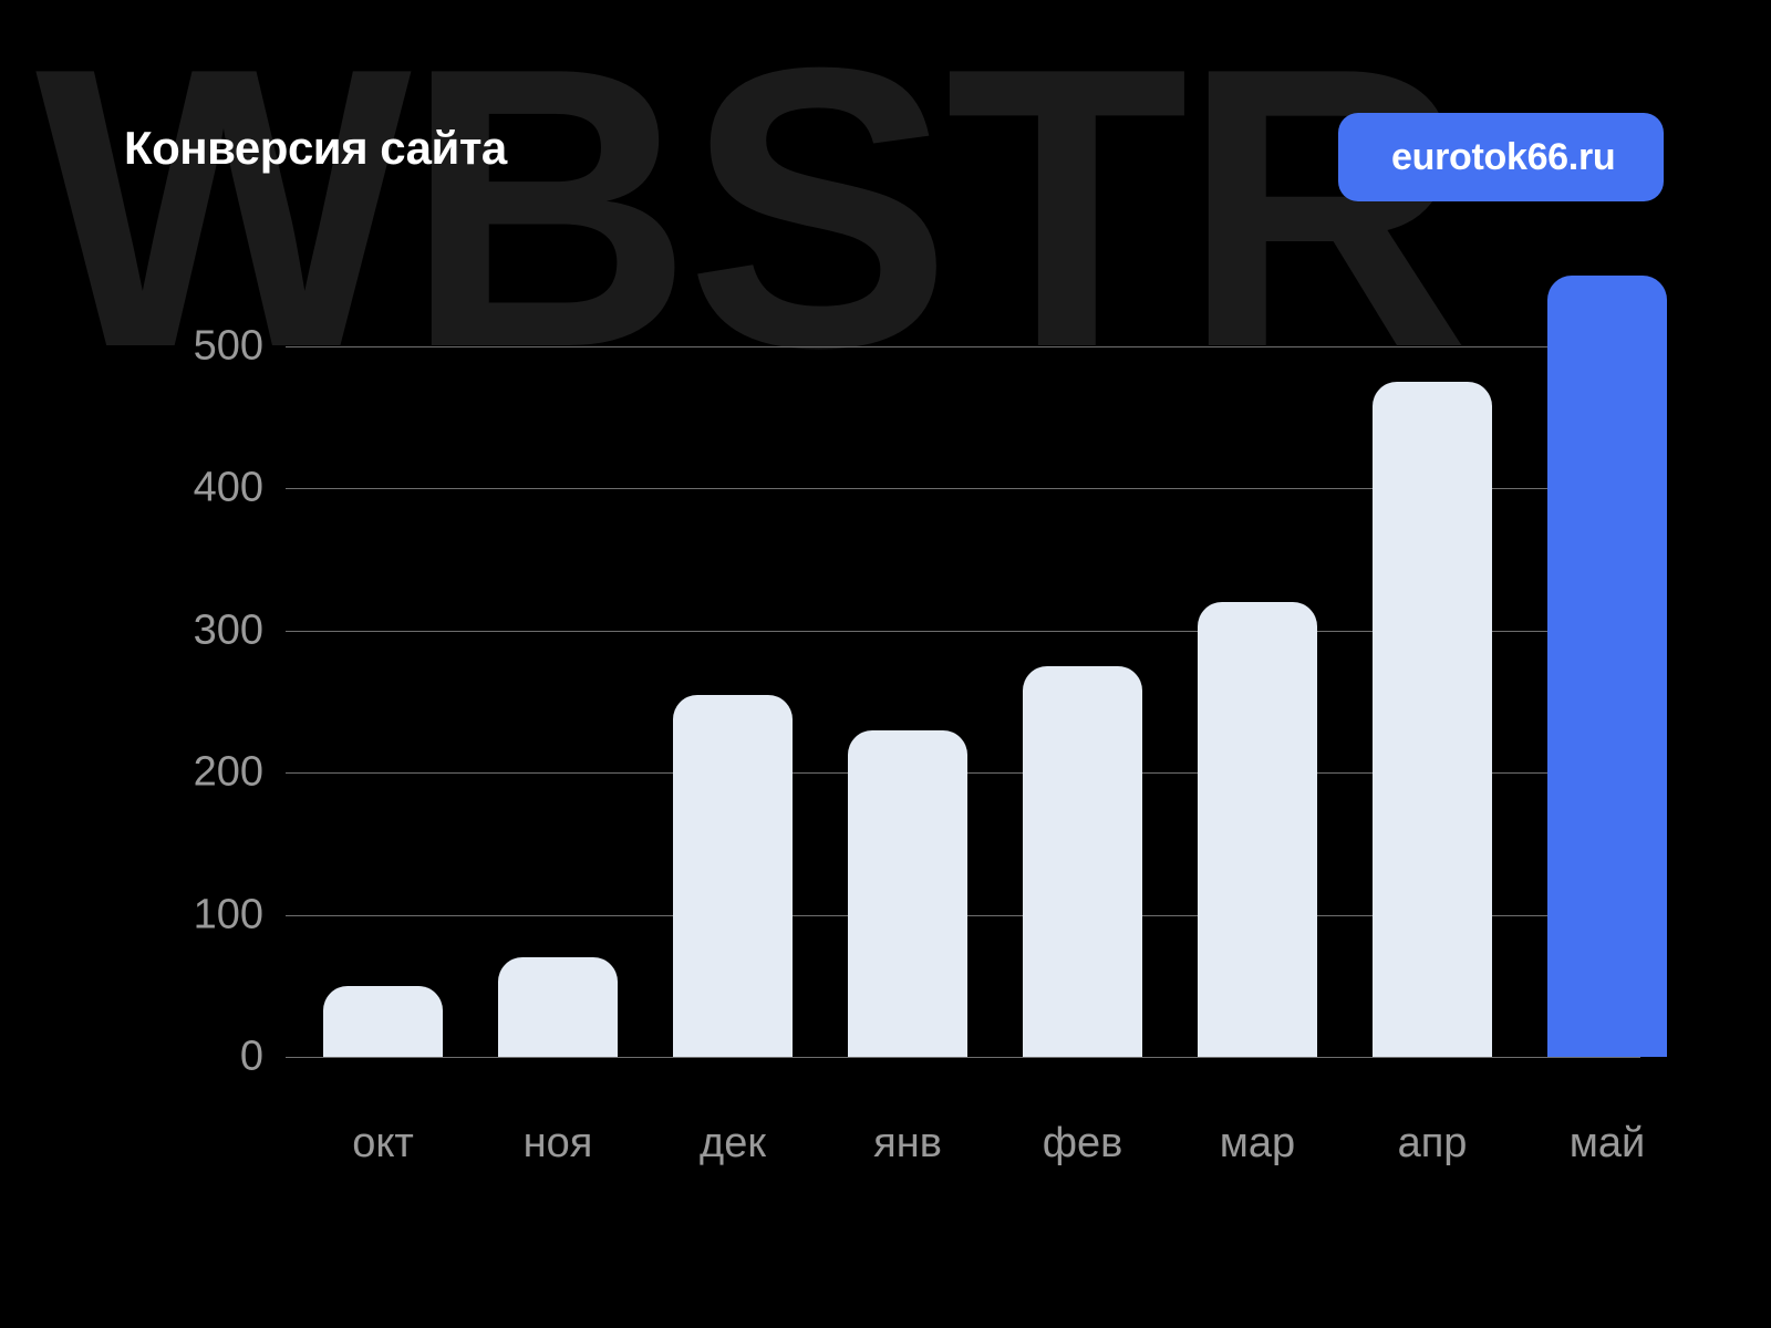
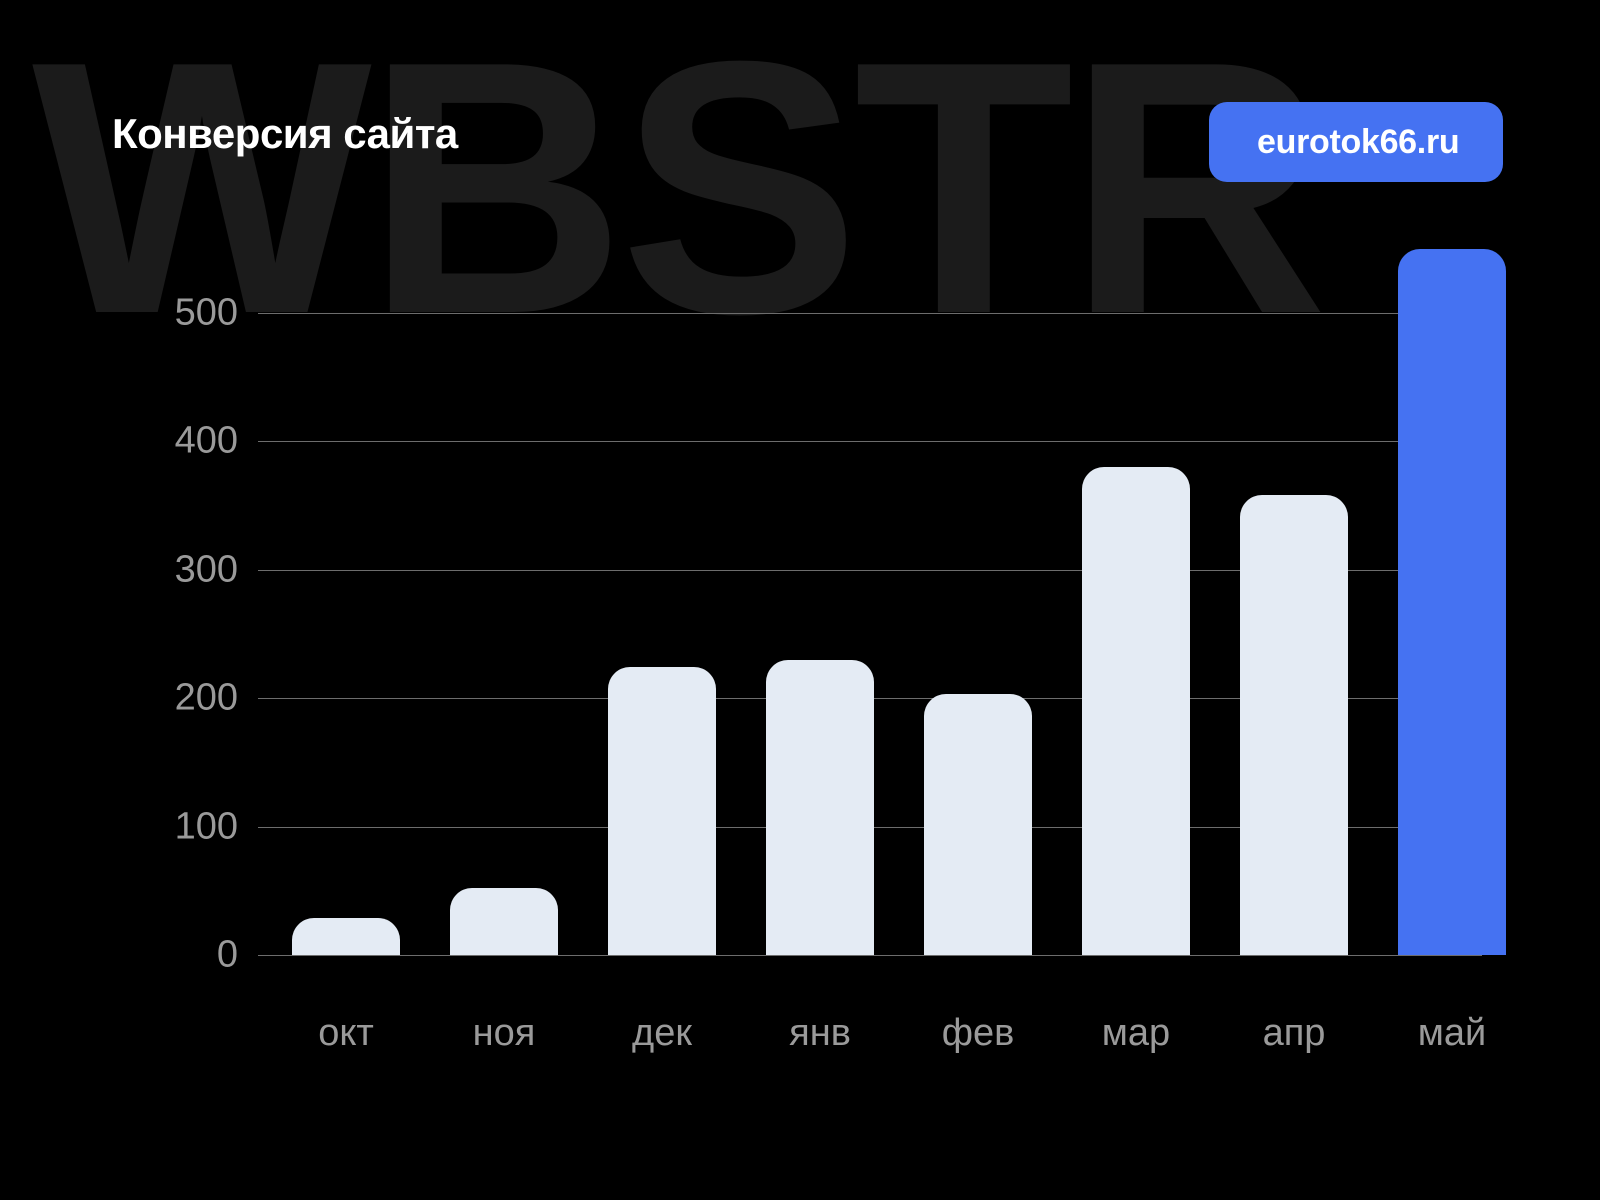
окт: 50 -> 29
ноя: 70 -> 52
дек: 255 -> 224
фев: 275 -> 203
мар: 320 -> 380
апр: 475 -> 358
